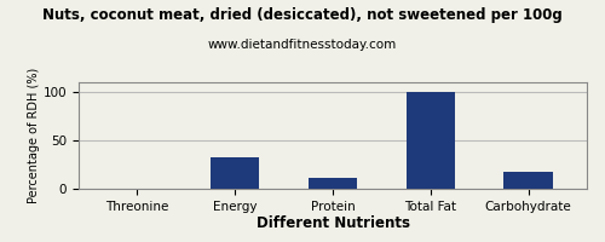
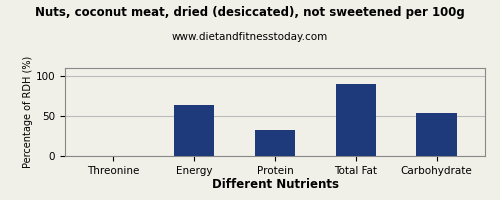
Energy: 33 -> 64
Protein: 11 -> 32
Total Fat: 100 -> 90
Carbohydrate: 18 -> 54
